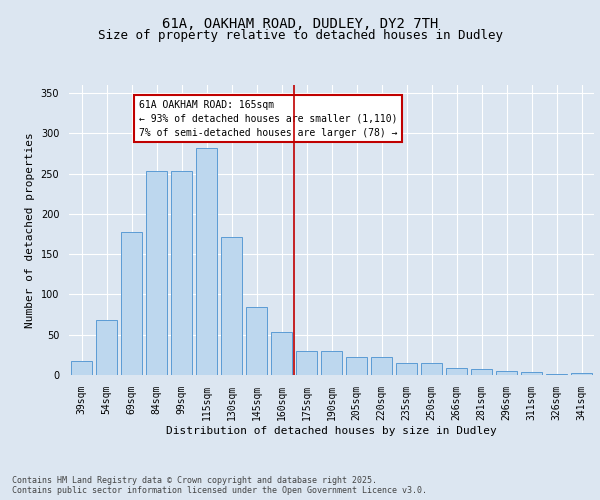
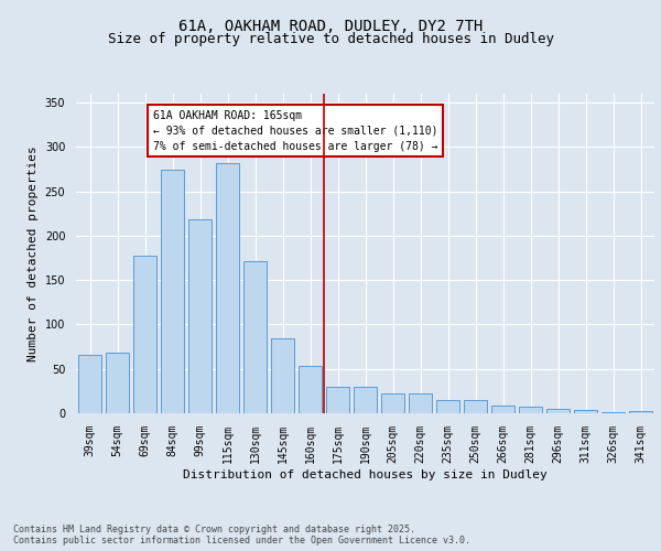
39sqm: 18 -> 66
84sqm: 253 -> 274
99sqm: 253 -> 218
